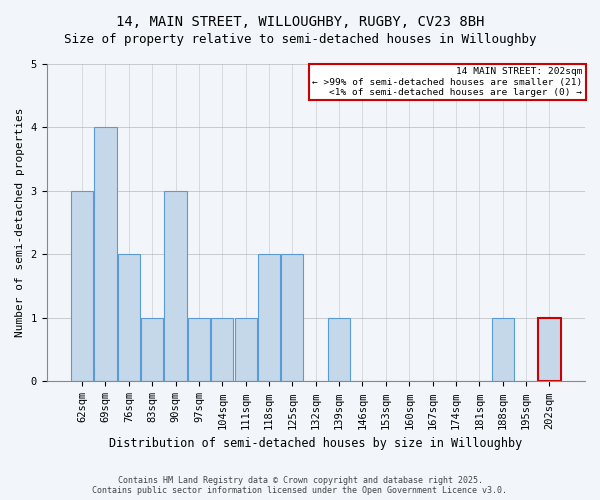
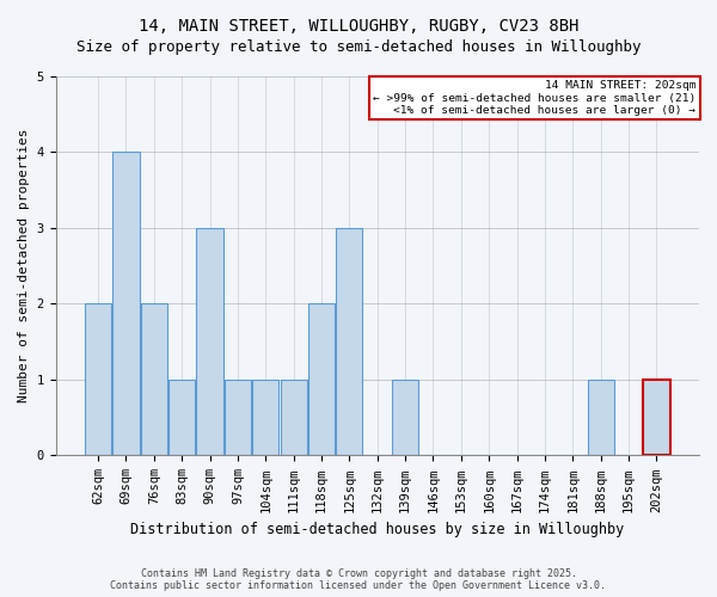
62sqm: 3 -> 2
125sqm: 2 -> 3
